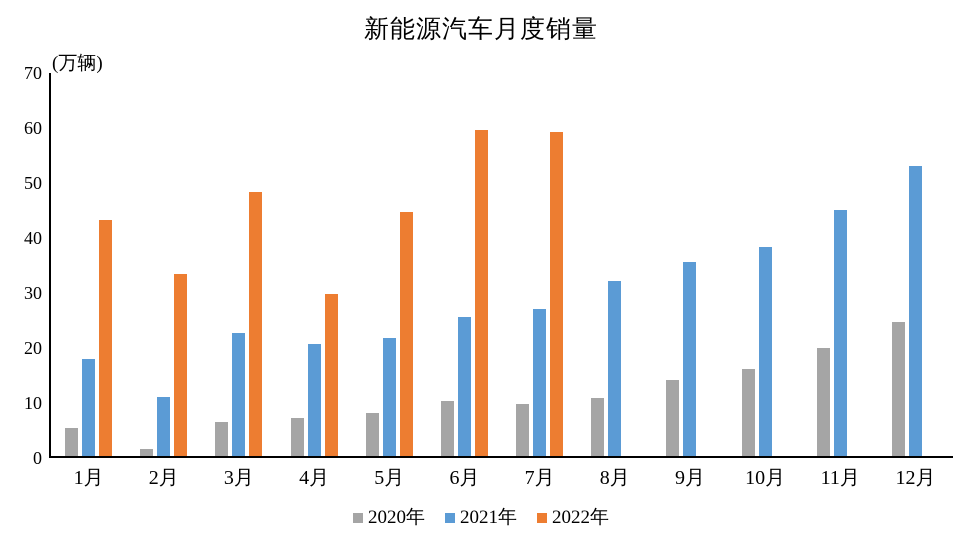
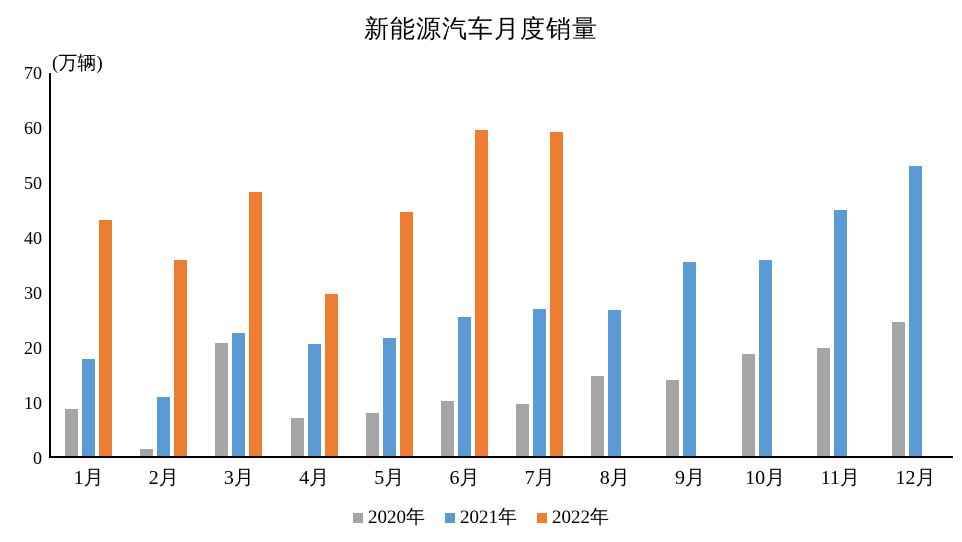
2020年/1月: 5 -> 9
2022年/2月: 33 -> 36
2020年/3月: 6 -> 21
2020年/8月: 11 -> 15
2021年/8月: 32 -> 27
2020年/10月: 16 -> 19
2021年/10月: 38 -> 36
